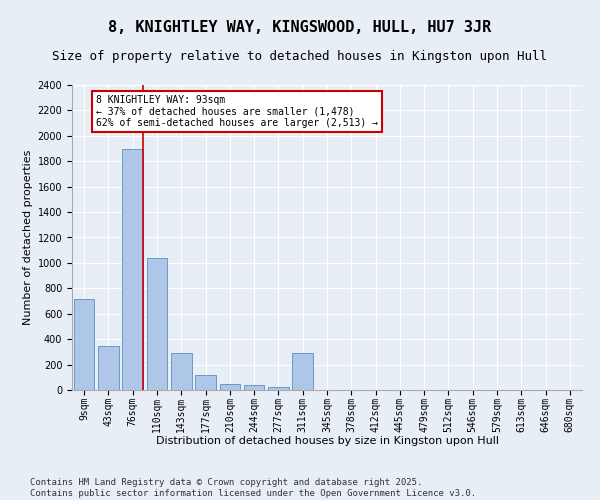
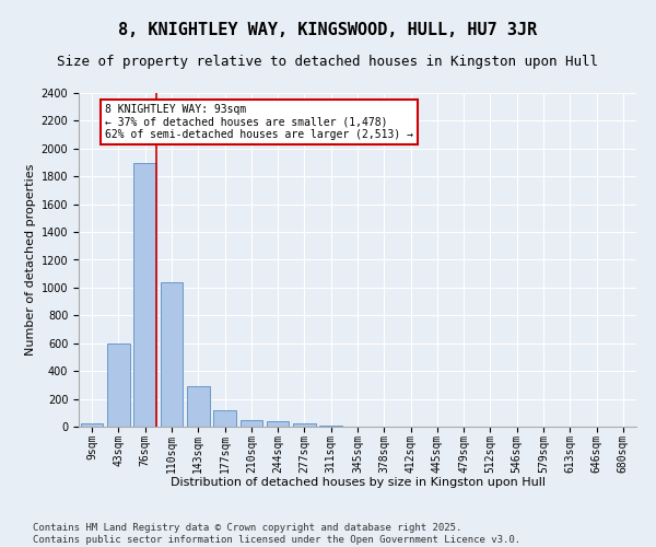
9sqm: 720 -> 20
43sqm: 350 -> 600
311sqm: 290 -> 0
